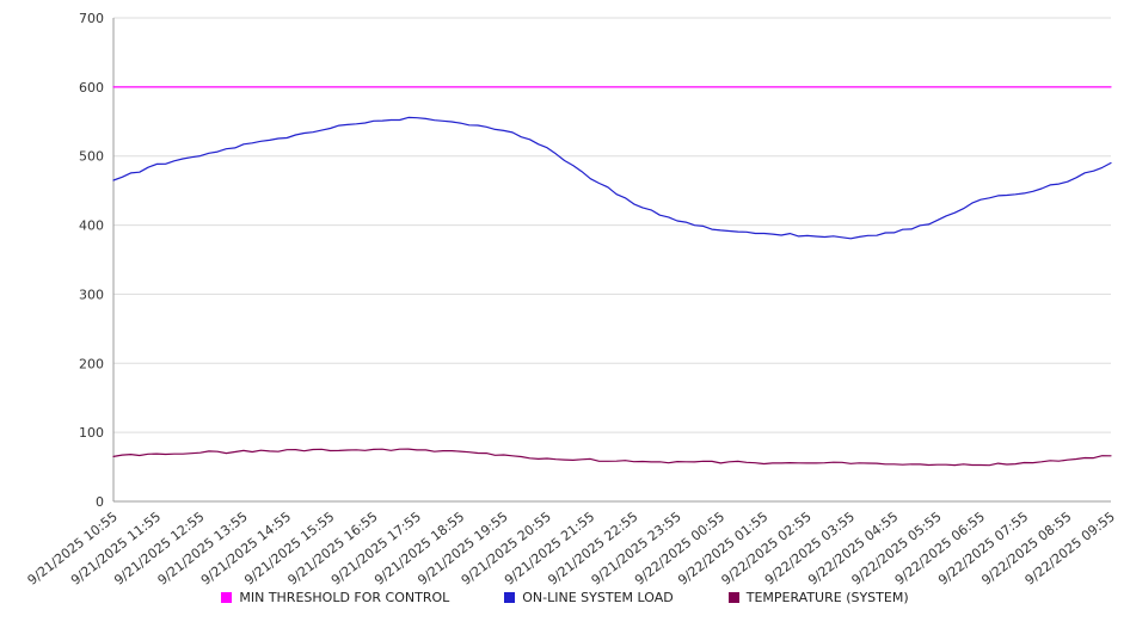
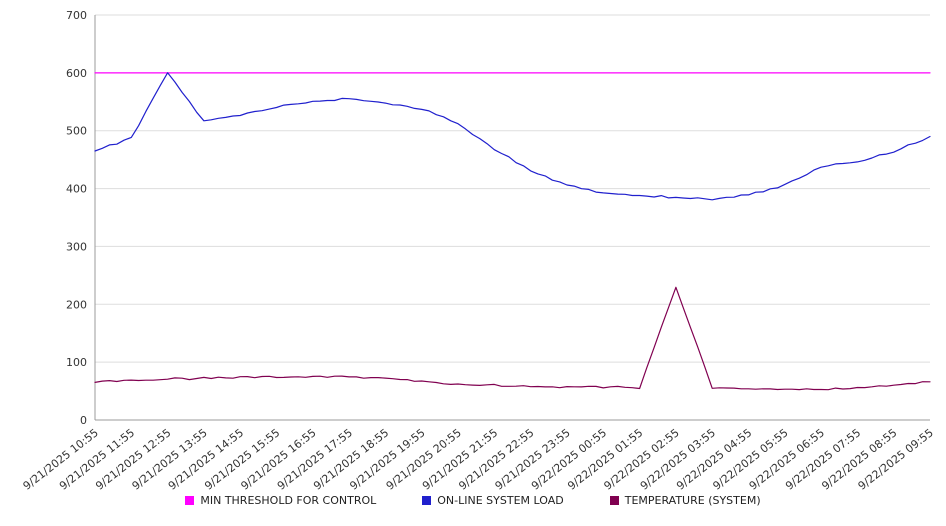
ON-LINE SYSTEM LOAD/9/21/2025 12:55: 500 -> 600
TEMPERATURE (SYSTEM)/9/22/2025 02:55: 60 -> 230
